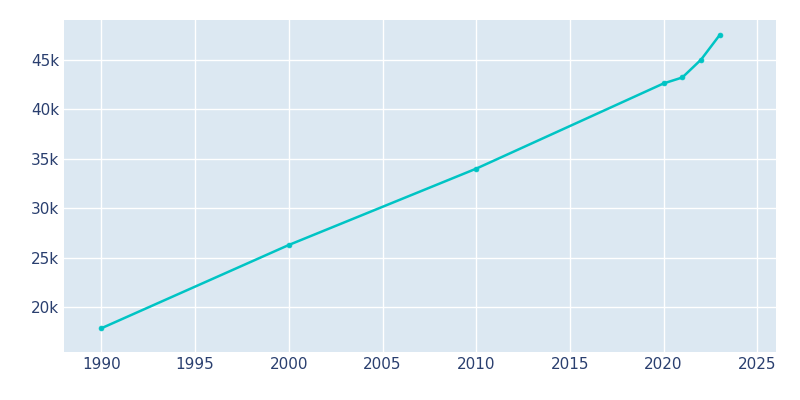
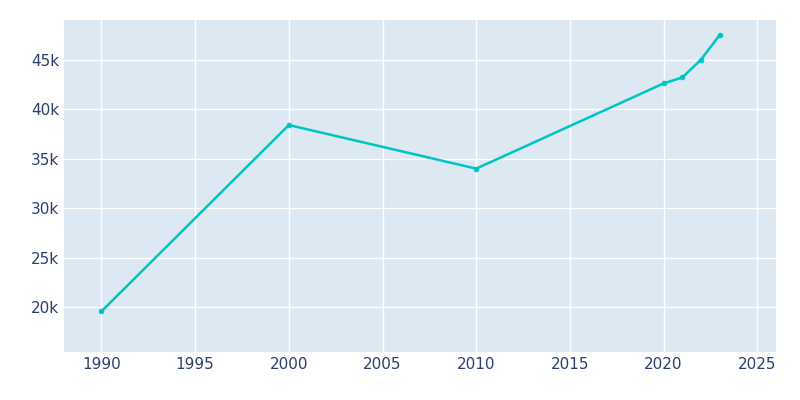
1990: 17.9k -> 19.6k
2000: 26.3k -> 38.4k
